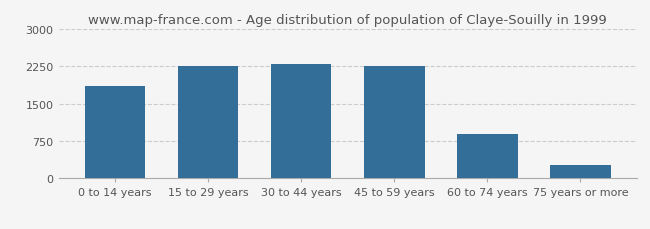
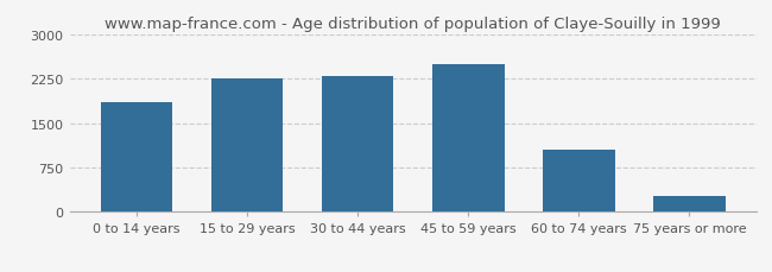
45 to 59 years: 2260 -> 2500
60 to 74 years: 900 -> 1050
